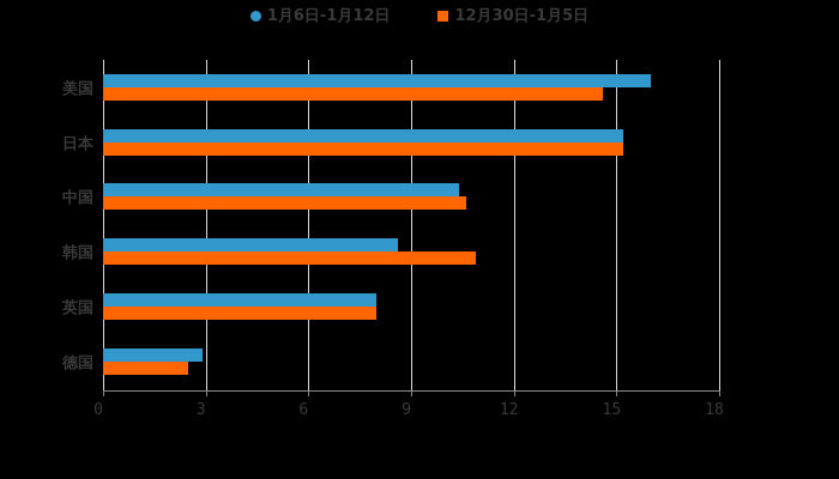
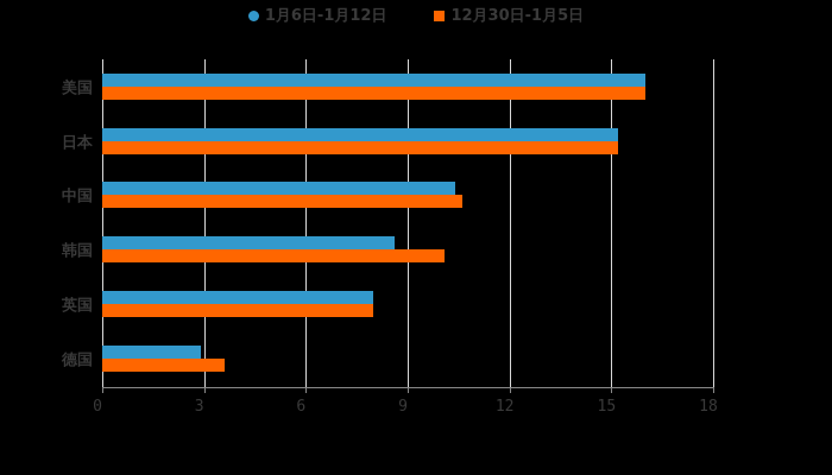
12月30日-1月5日/美国: 14.6 -> 16.0
12月30日-1月5日/韩国: 10.9 -> 10.1
12月30日-1月5日/德国: 2.5 -> 3.6
